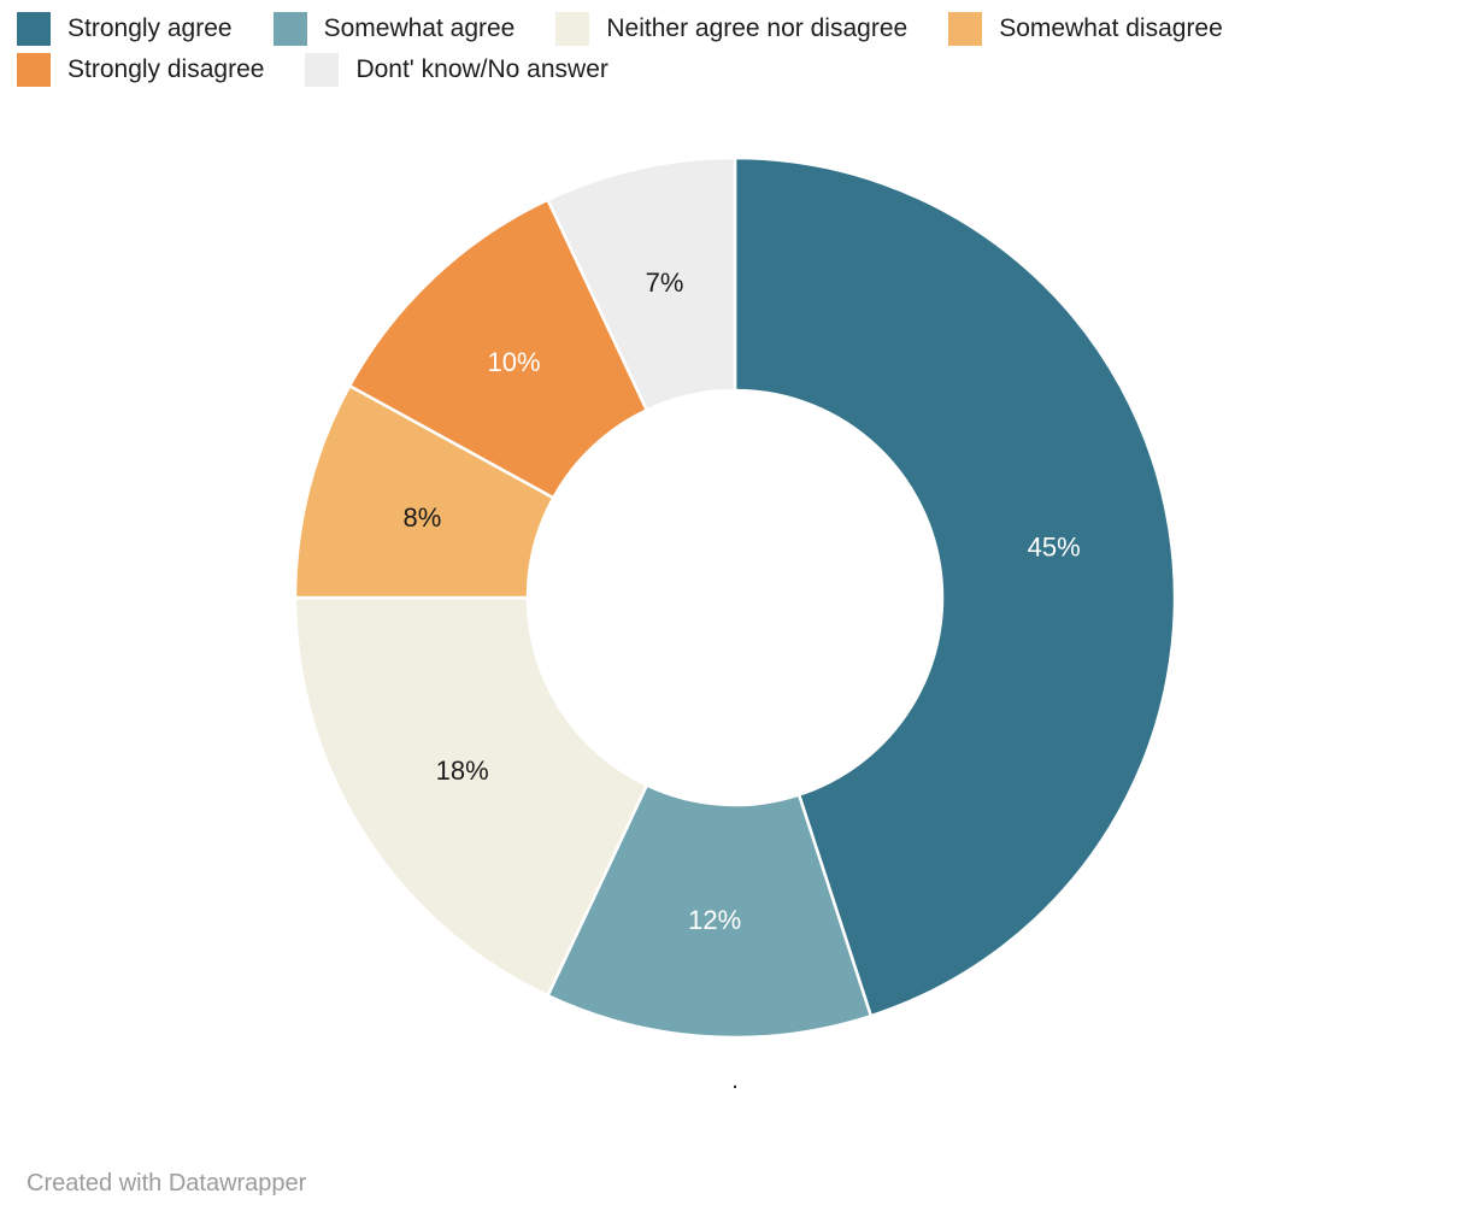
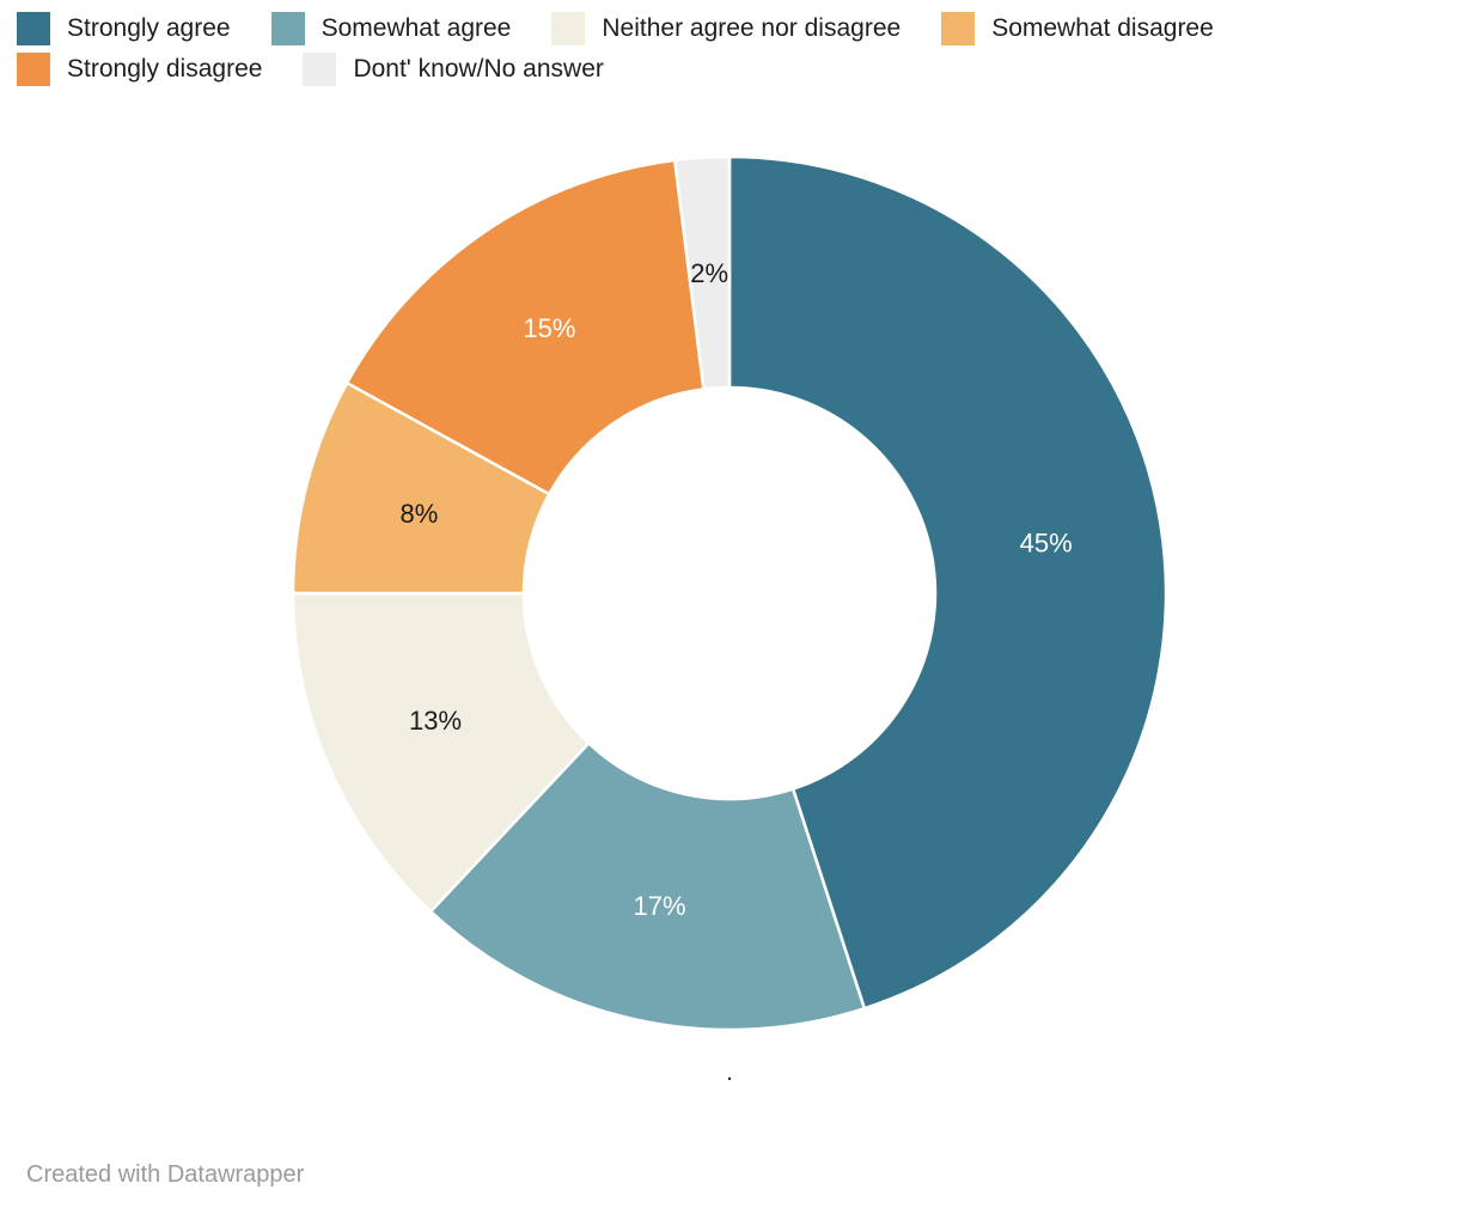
Somewhat agree: 12% -> 17%
Neither agree nor disagree: 18% -> 13%
Strongly disagree: 10% -> 15%
Dont' know/No answer: 7% -> 2%
